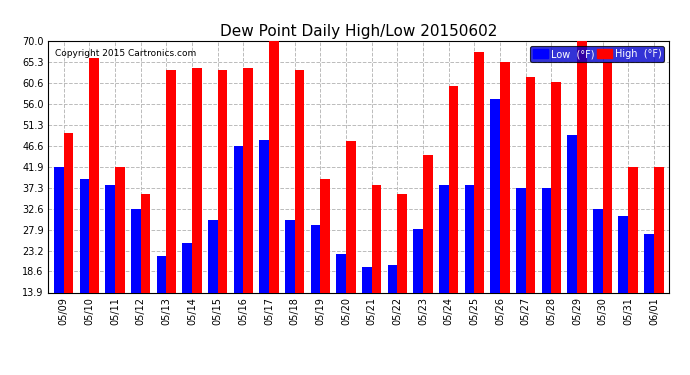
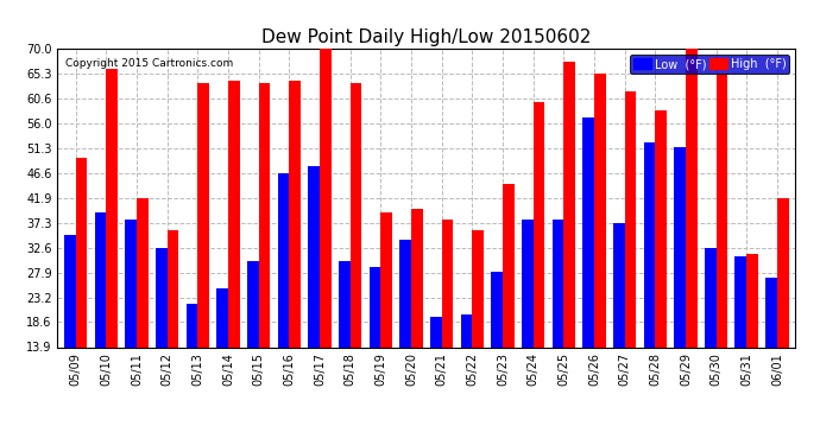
Low (°F)/05/09: 41.9 -> 35.0
Low (°F)/05/20: 22.5 -> 34.0
High (°F)/05/20: 47.8 -> 40.0
Low (°F)/05/28: 37.3 -> 52.5
High (°F)/05/28: 61.0 -> 58.5
Low (°F)/05/29: 49.0 -> 51.5
High (°F)/05/31: 41.9 -> 31.5
